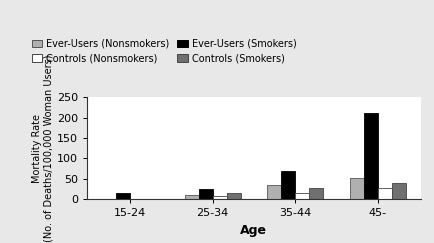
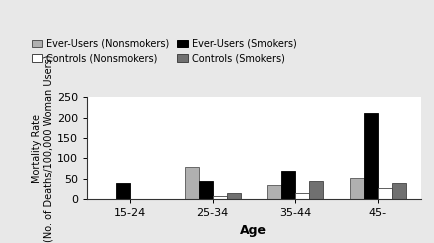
Ever-Users (Smokers)/15-24: 16 -> 40
Ever-Users (Nonsmokers)/25-34: 10 -> 80
Ever-Users (Smokers)/25-34: 25 -> 45
Controls (Smokers)/35-44: 28 -> 45
